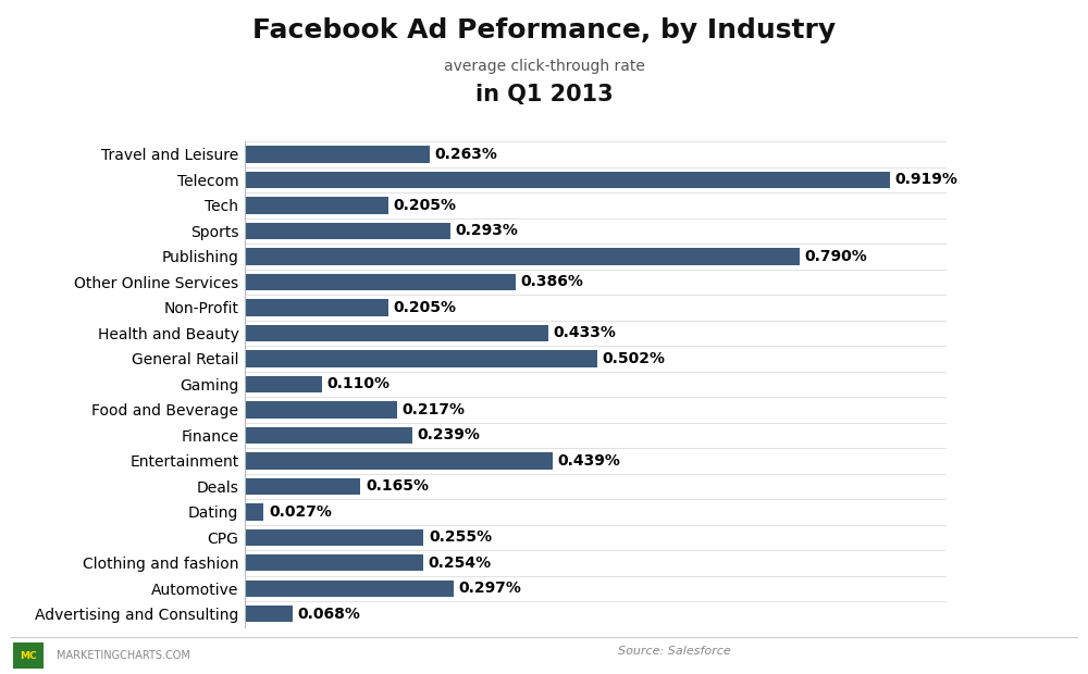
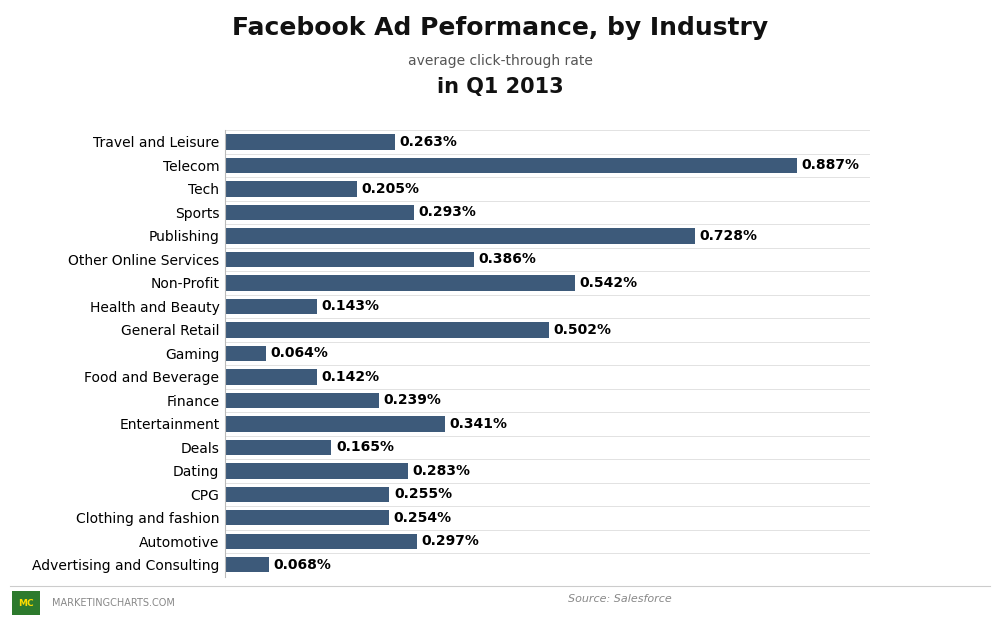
Telecom: 0.919% -> 0.887%
Publishing: 0.790% -> 0.728%
Non-Profit: 0.205% -> 0.542%
Health and Beauty: 0.433% -> 0.143%
Gaming: 0.110% -> 0.064%
Food and Beverage: 0.217% -> 0.142%
Entertainment: 0.439% -> 0.341%
Dating: 0.027% -> 0.283%
